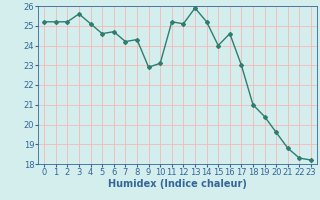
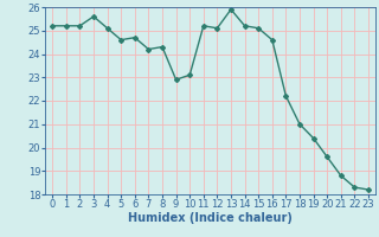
15: 24.0 -> 25.1
17: 23.0 -> 22.2
